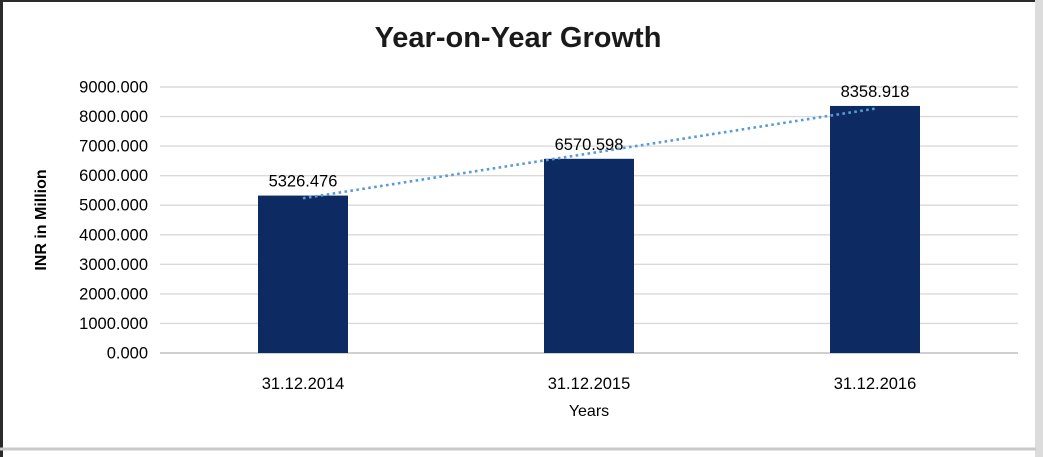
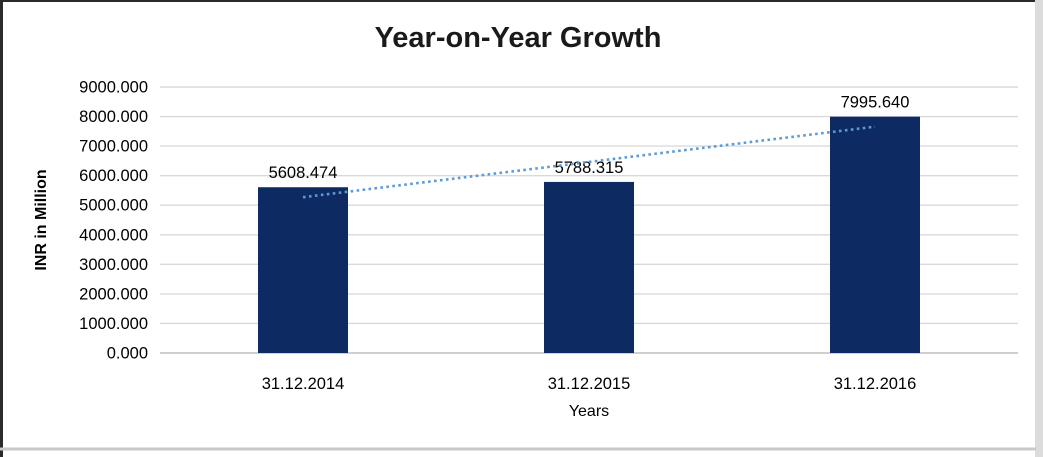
31.12.2014: 5326.476 -> 5608.474
31.12.2015: 6570.598 -> 5788.315
31.12.2016: 8358.918 -> 7995.640
